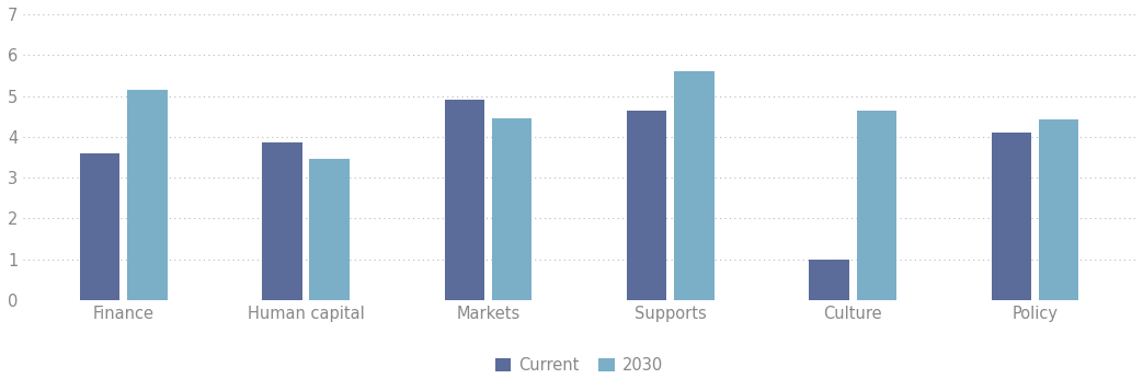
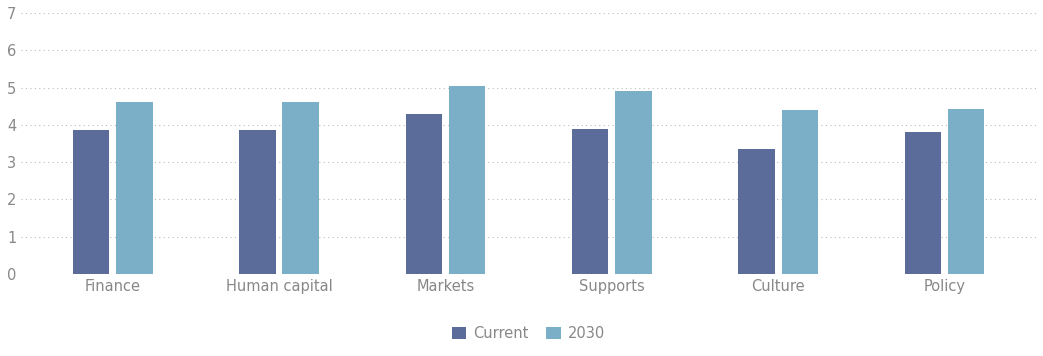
Current/Finance: 3.60 -> 3.85
2030/Finance: 5.15 -> 4.60
2030/Human capital: 3.45 -> 4.60
Current/Markets: 4.90 -> 4.30
2030/Markets: 4.45 -> 5.05
Current/Supports: 4.65 -> 3.90
2030/Supports: 5.60 -> 4.90
Current/Culture: 1.00 -> 3.35
2030/Culture: 4.65 -> 4.40
Current/Policy: 4.10 -> 3.80
